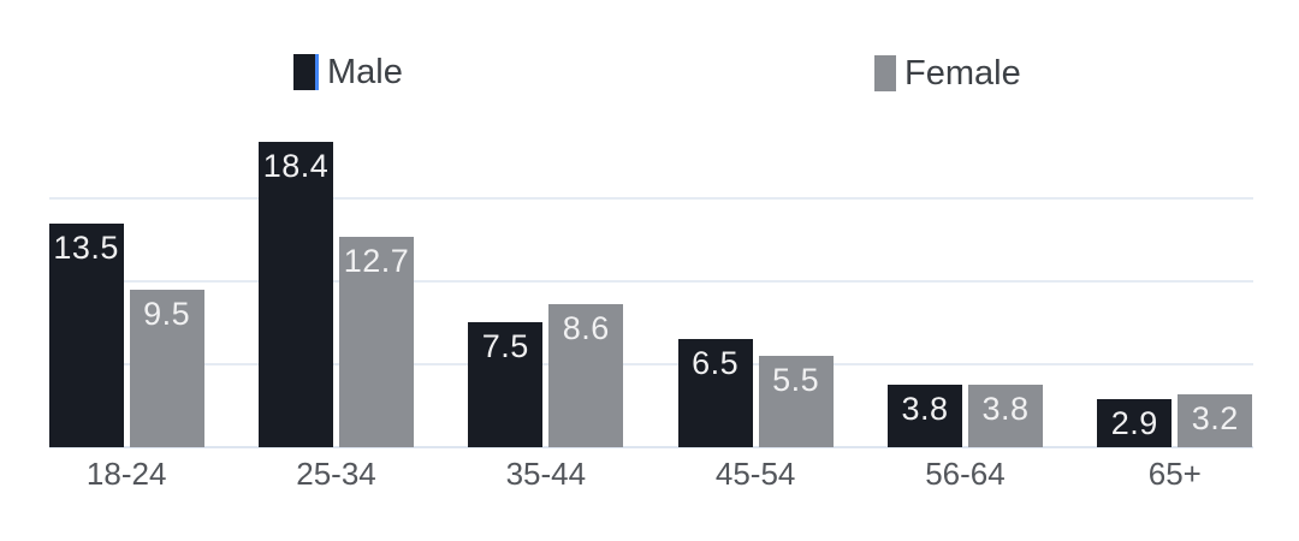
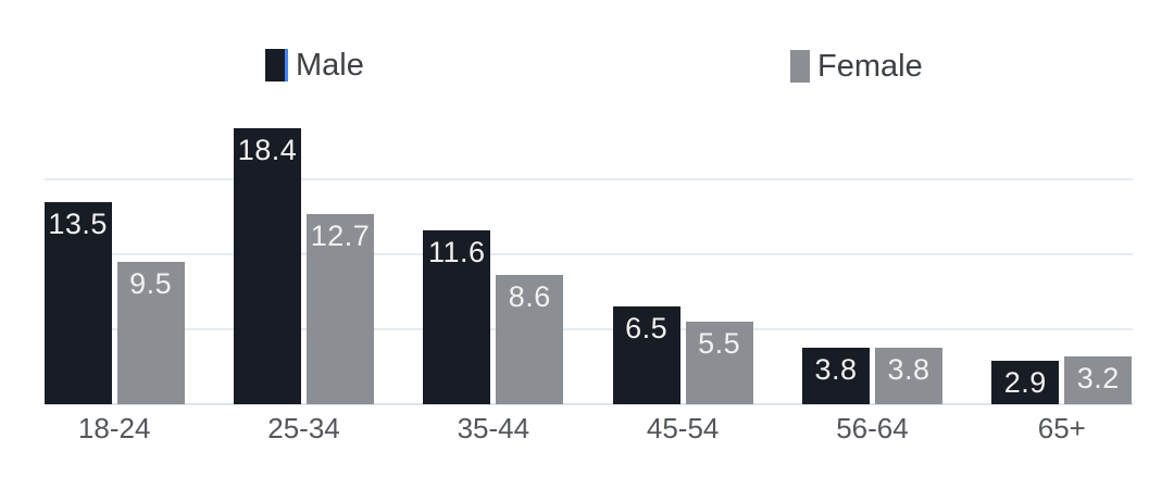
Male/35-44: 7.5 -> 11.6
